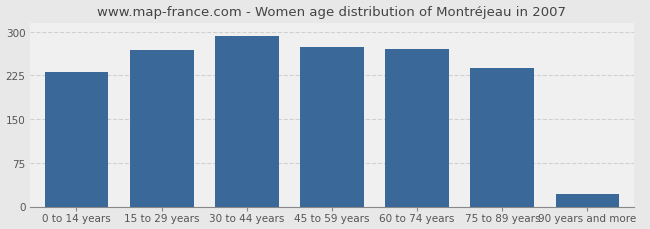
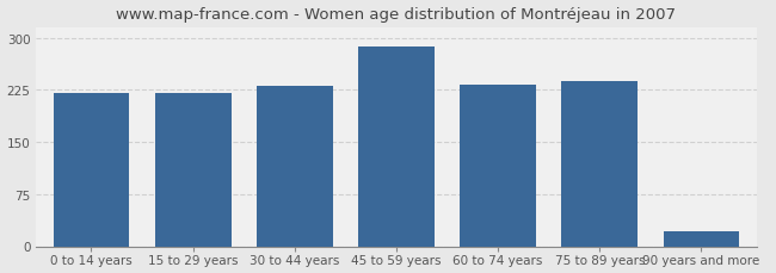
0 to 14 years: 230 -> 220
15 to 29 years: 268 -> 221
30 to 44 years: 292 -> 230
45 to 59 years: 274 -> 287
60 to 74 years: 270 -> 232
